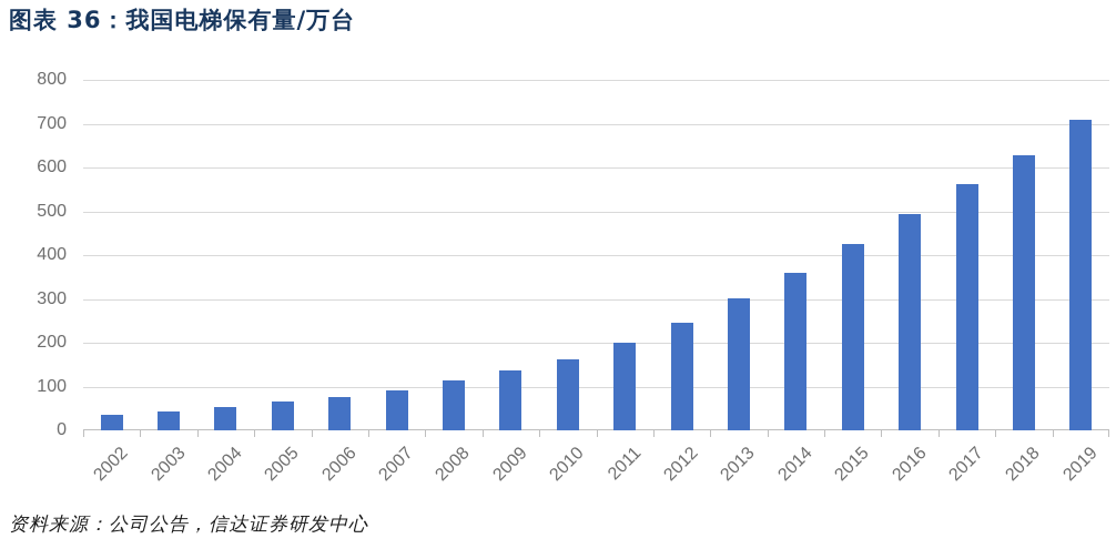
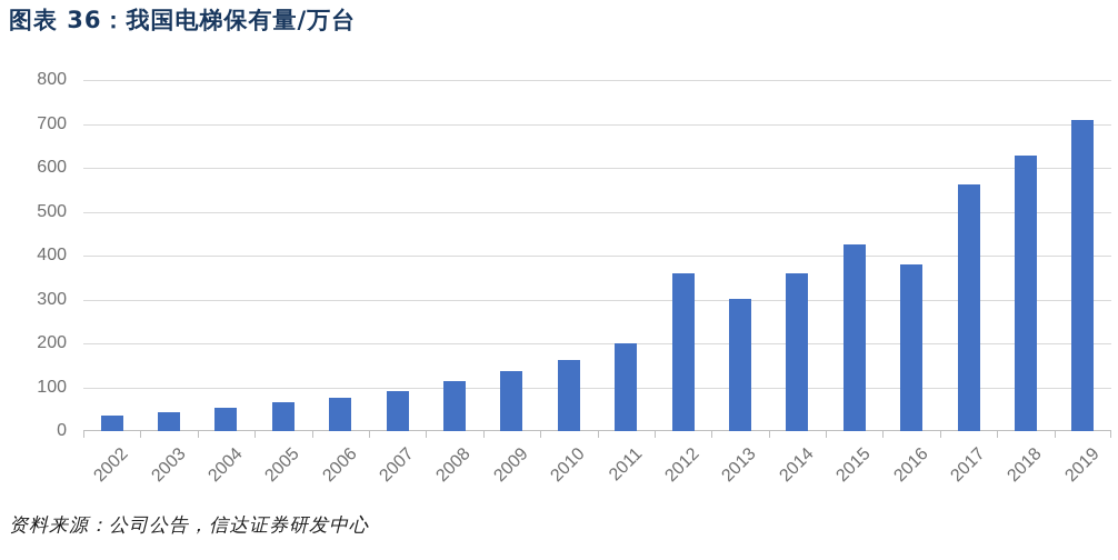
2012: 240 -> 360
2016: 490 -> 380
